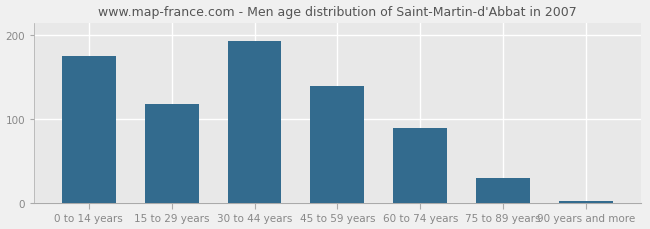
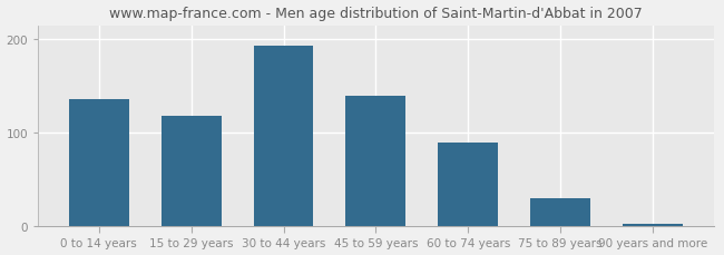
0 to 14 years: 175 -> 136
